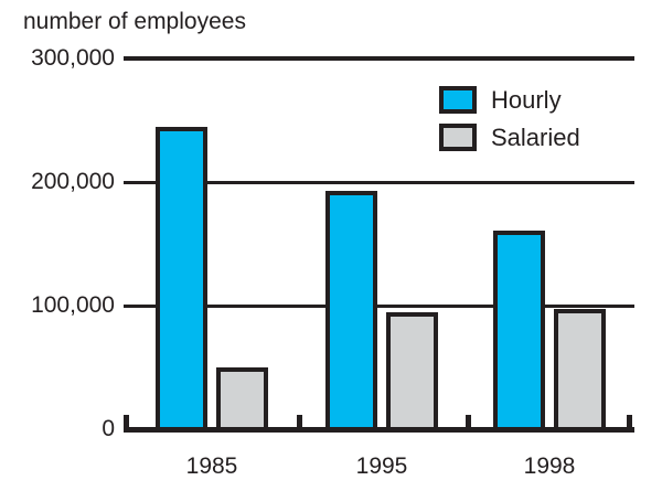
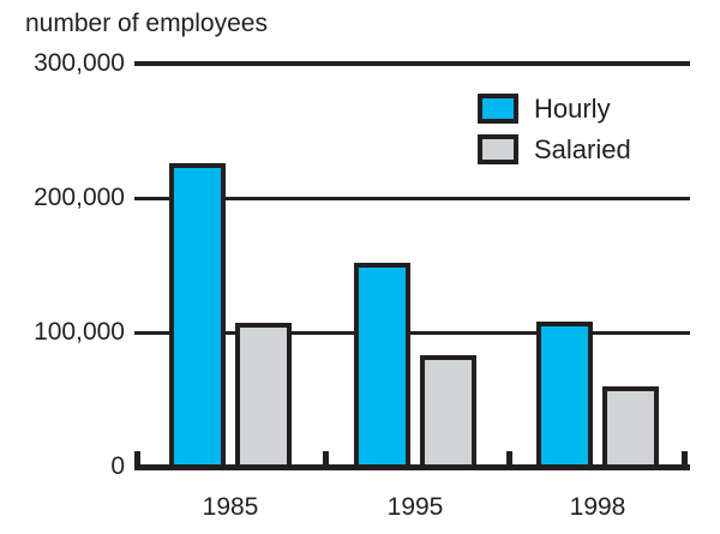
Hourly/1985: 245000 -> 226000
Salaried/1985: 50000 -> 107000
Hourly/1995: 193000 -> 152000
Salaried/1995: 95000 -> 83000
Hourly/1998: 161000 -> 108000
Salaried/1998: 97000 -> 60000
